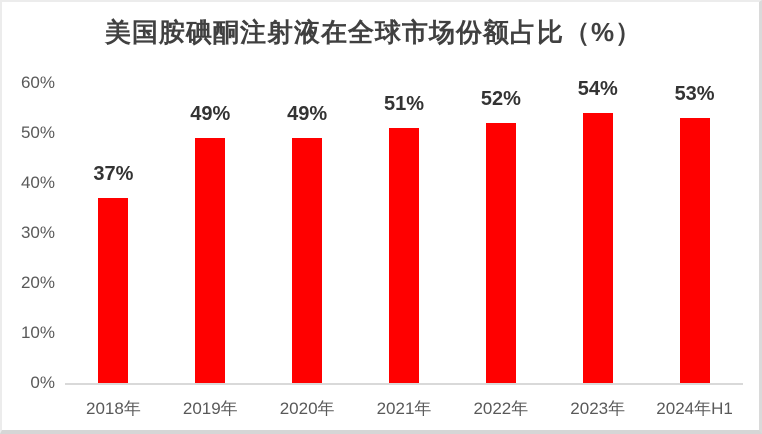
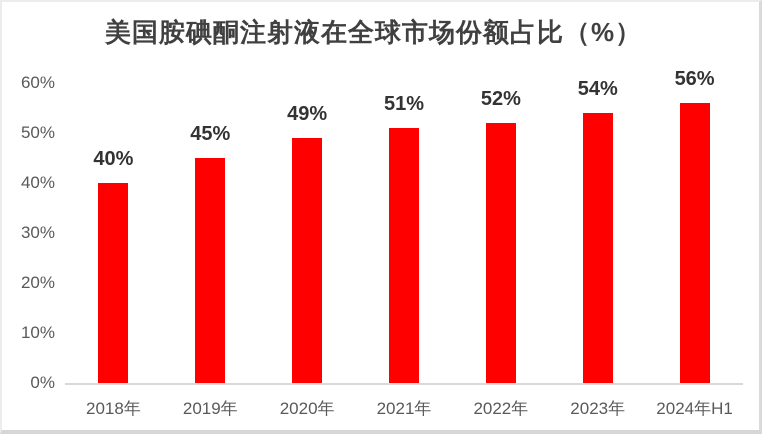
2018年: 37% -> 40%
2019年: 49% -> 45%
2024年H1: 53% -> 56%
